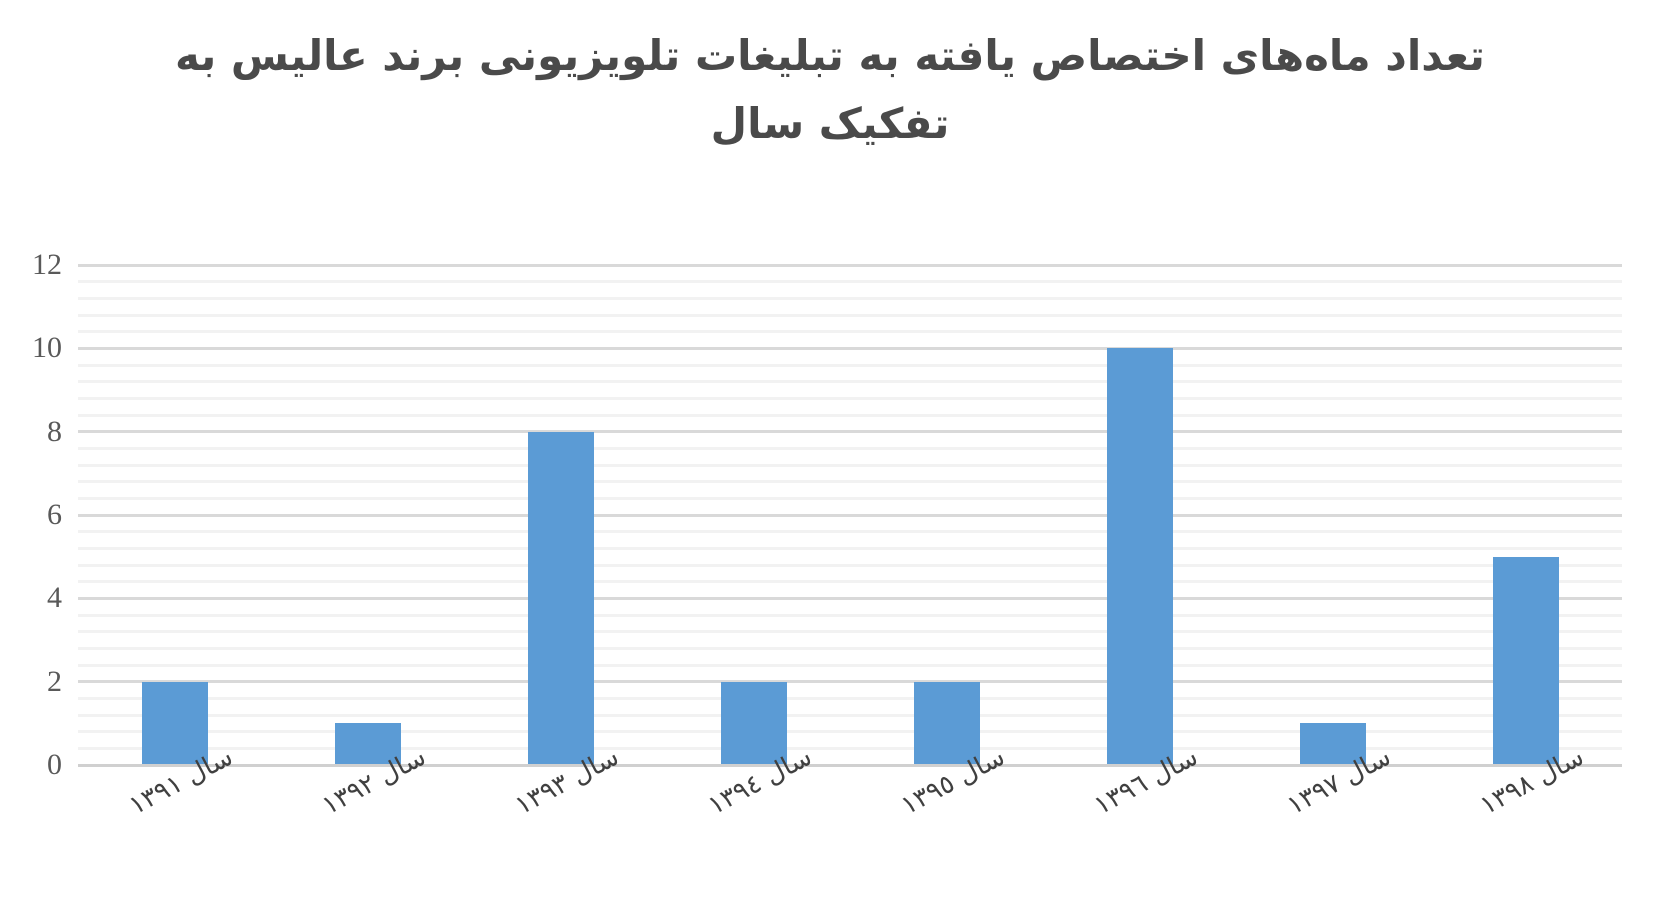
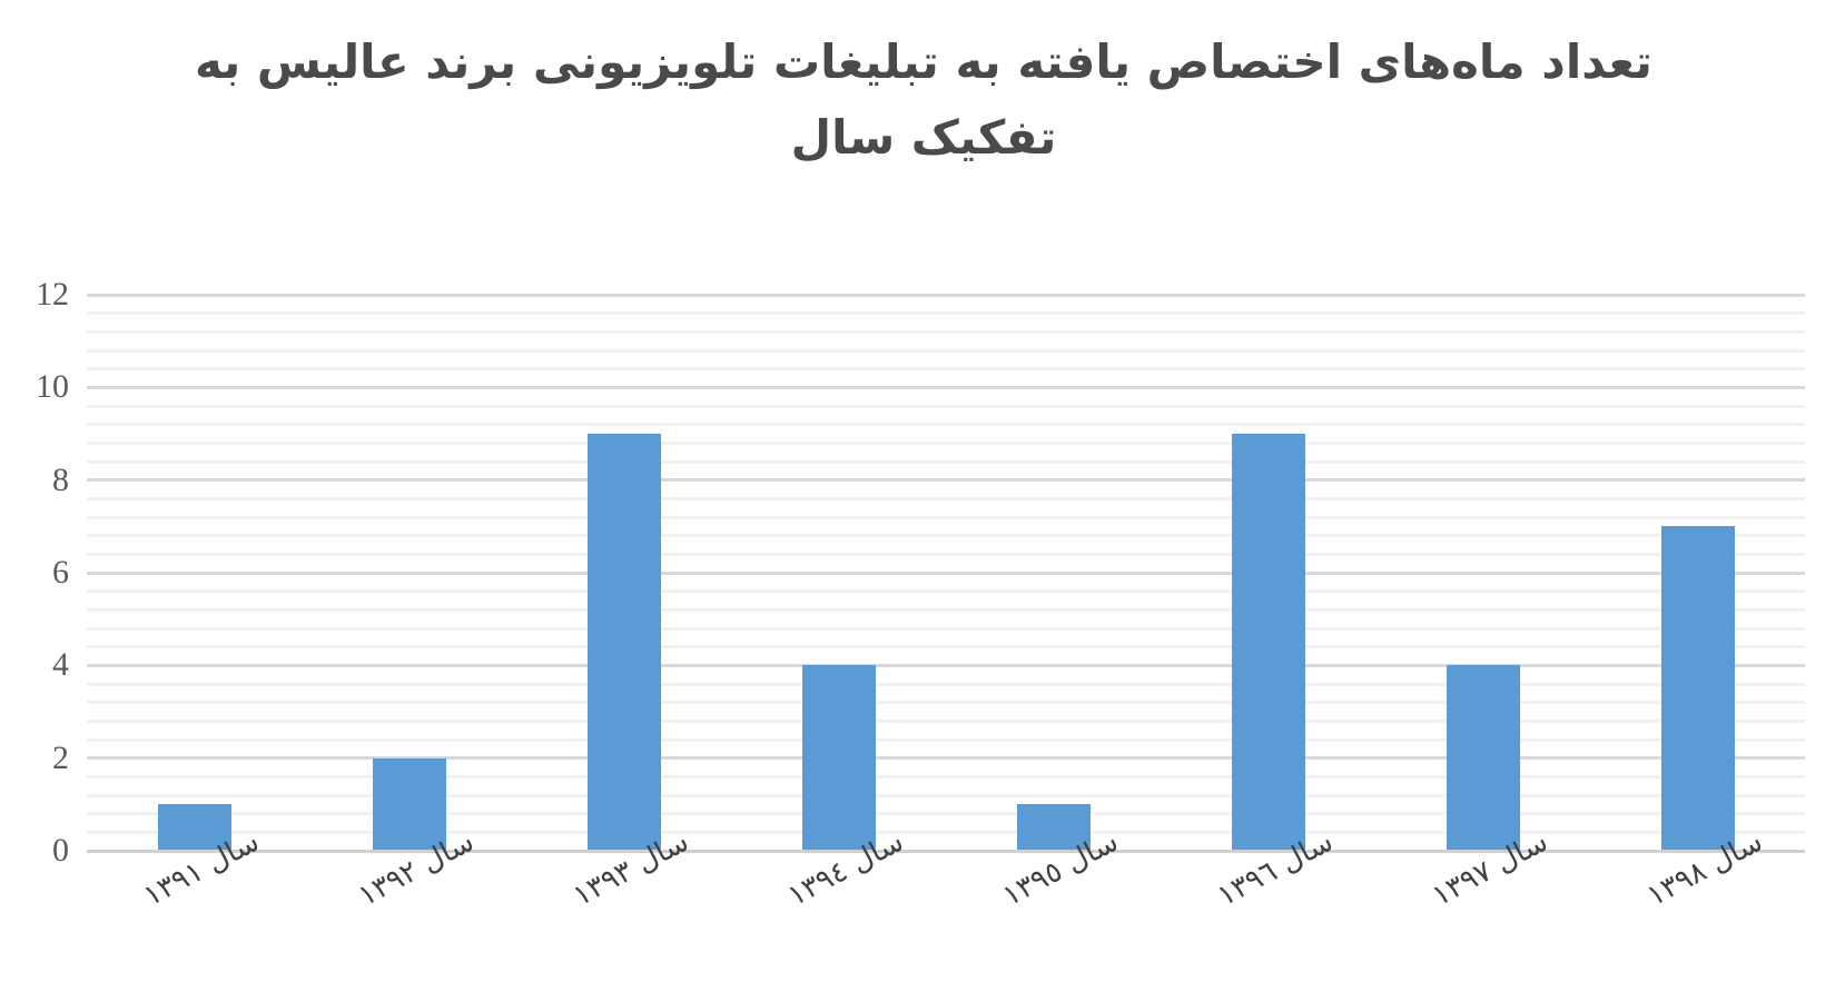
سال ۱۳۹۱: 2 -> 1
سال ۱۳۹۲: 1 -> 2
سال ۱۳۹۳: 8 -> 9
سال ۱۳۹٤: 2 -> 4
سال ۱۳۹٥: 2 -> 1
سال ۱۳۹٦: 10 -> 9
سال ۱۳۹۷: 1 -> 4
سال ۱۳۹۸: 5 -> 7
